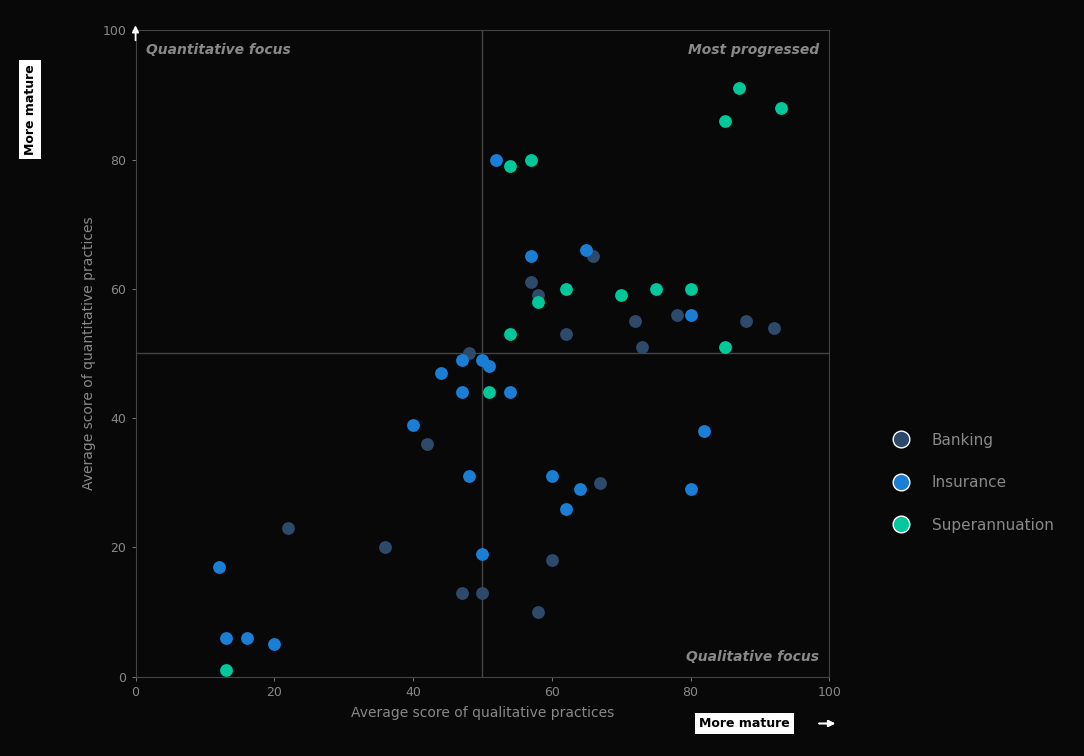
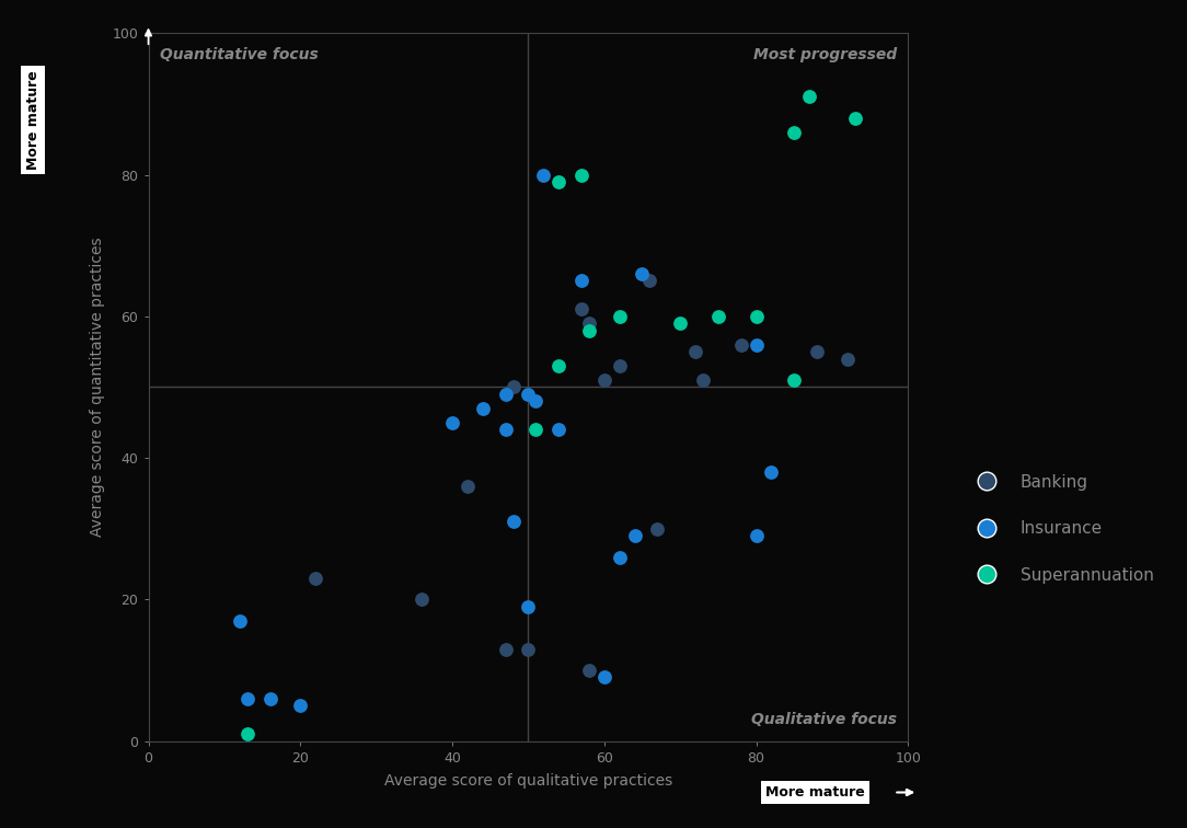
Insurance/40: 39 -> 45
Banking/60: 18 -> 51
Insurance/60: 31 -> 9
